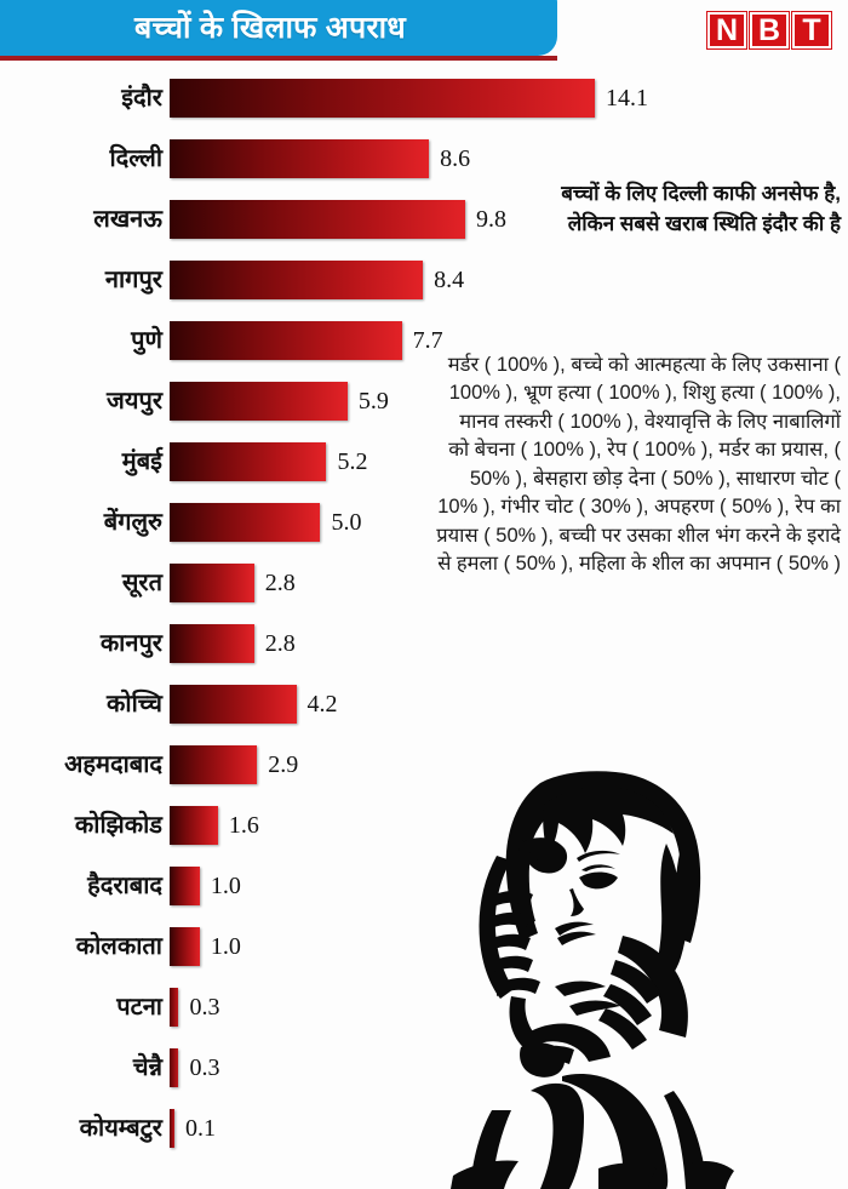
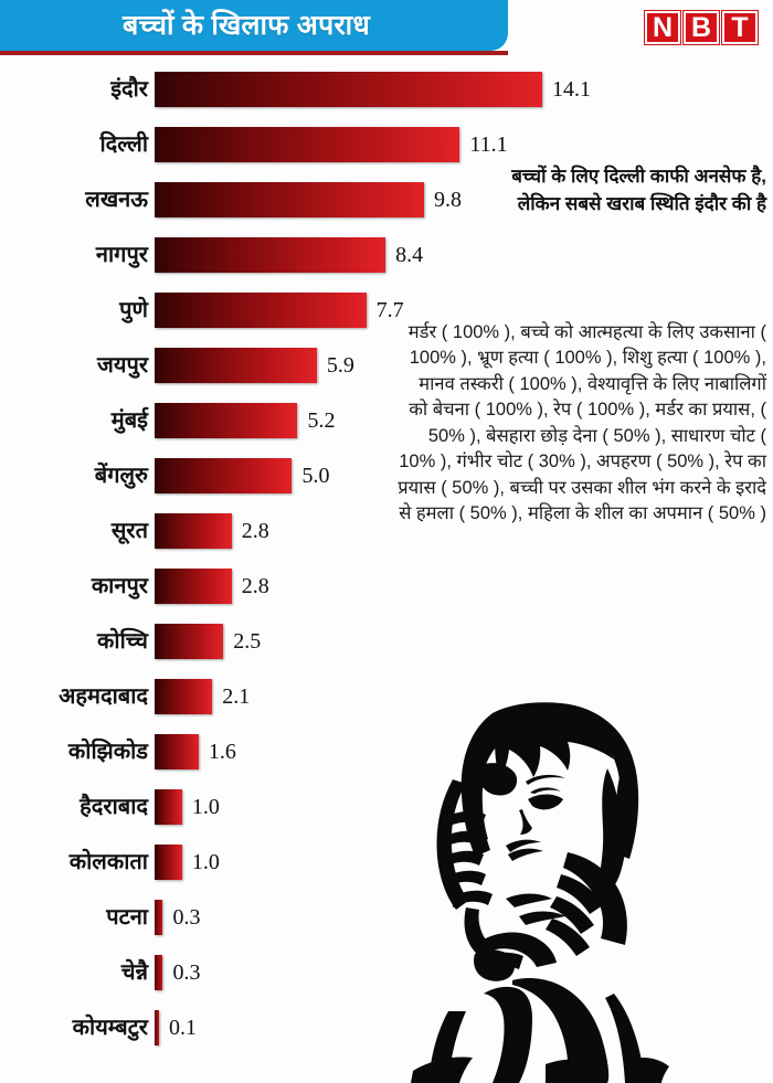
दिल्ली: 8.6 -> 11.1
कोच्चि: 4.2 -> 2.5
अहमदाबाद: 2.9 -> 2.1
